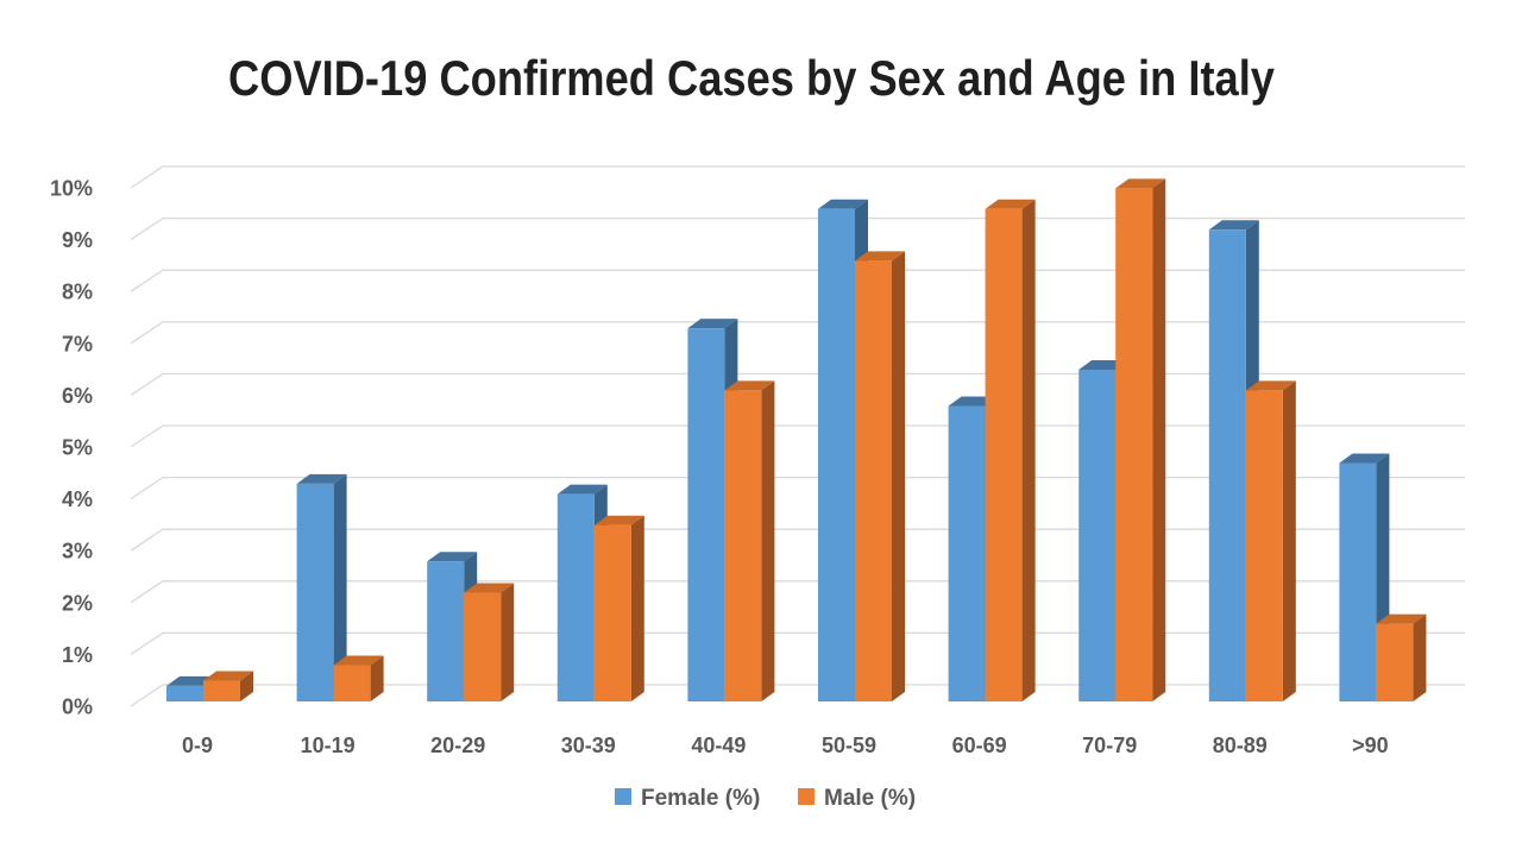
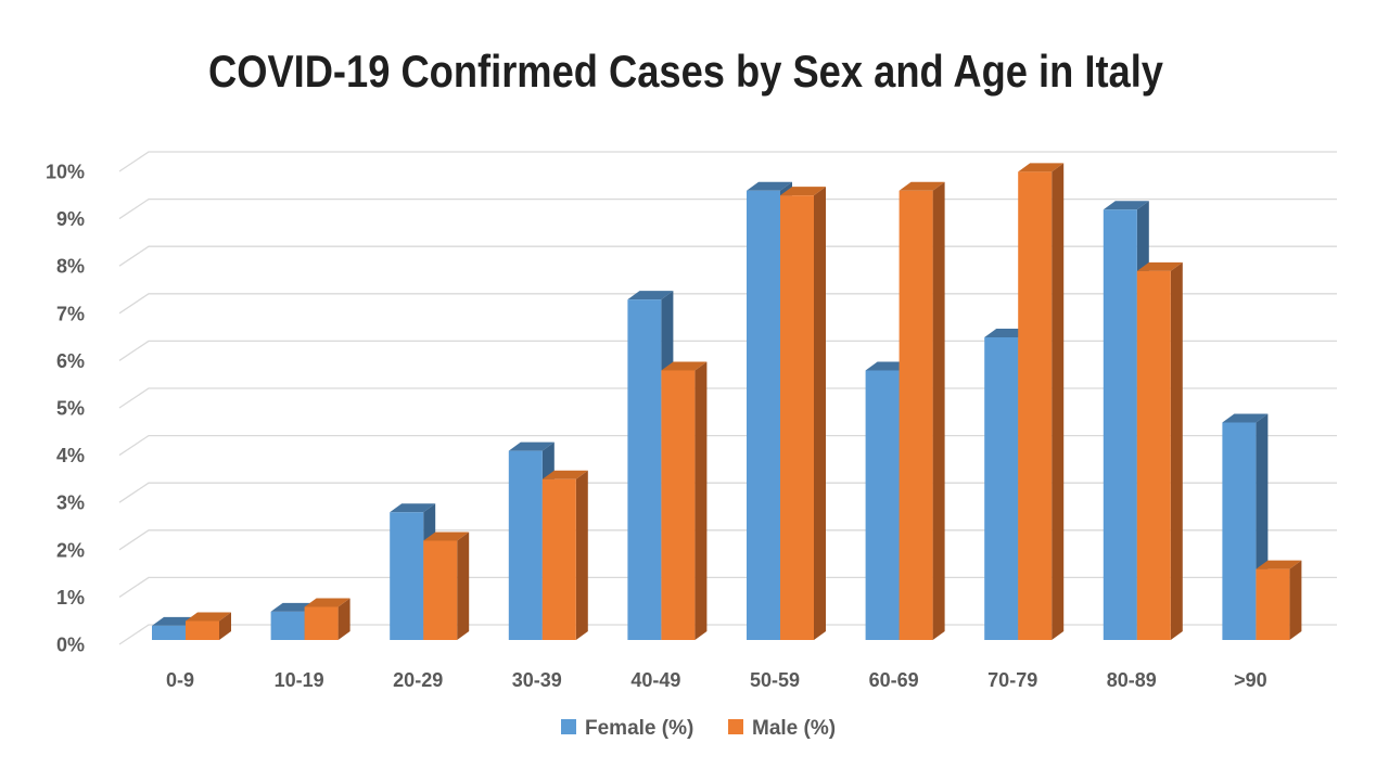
Female (%)/10-19: 4.2% -> 0.6%
Male (%)/40-49: 6.0% -> 5.7%
Male (%)/50-59: 8.5% -> 9.4%
Male (%)/80-89: 6.0% -> 7.8%
